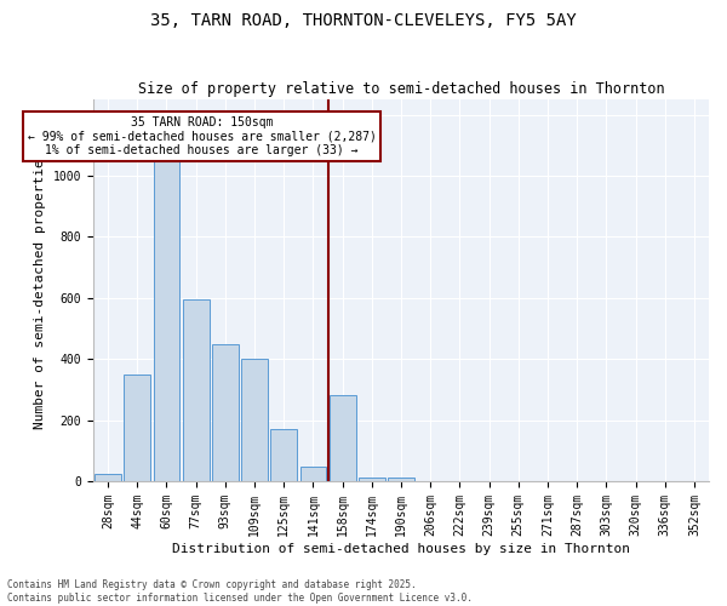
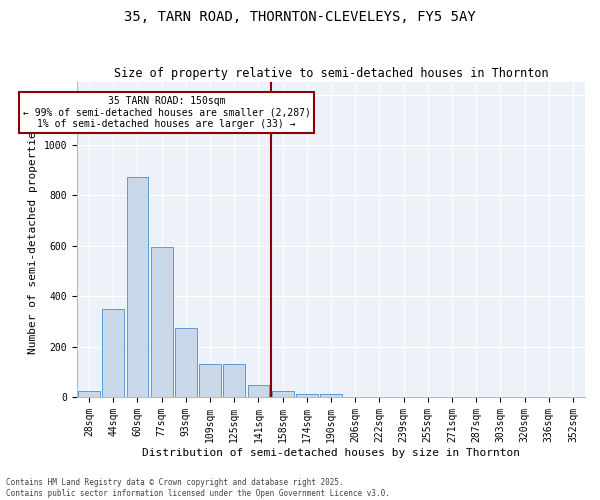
60sqm: 1055 -> 875
93sqm: 450 -> 275
109sqm: 400 -> 130
125sqm: 170 -> 130
158sqm: 280 -> 22
